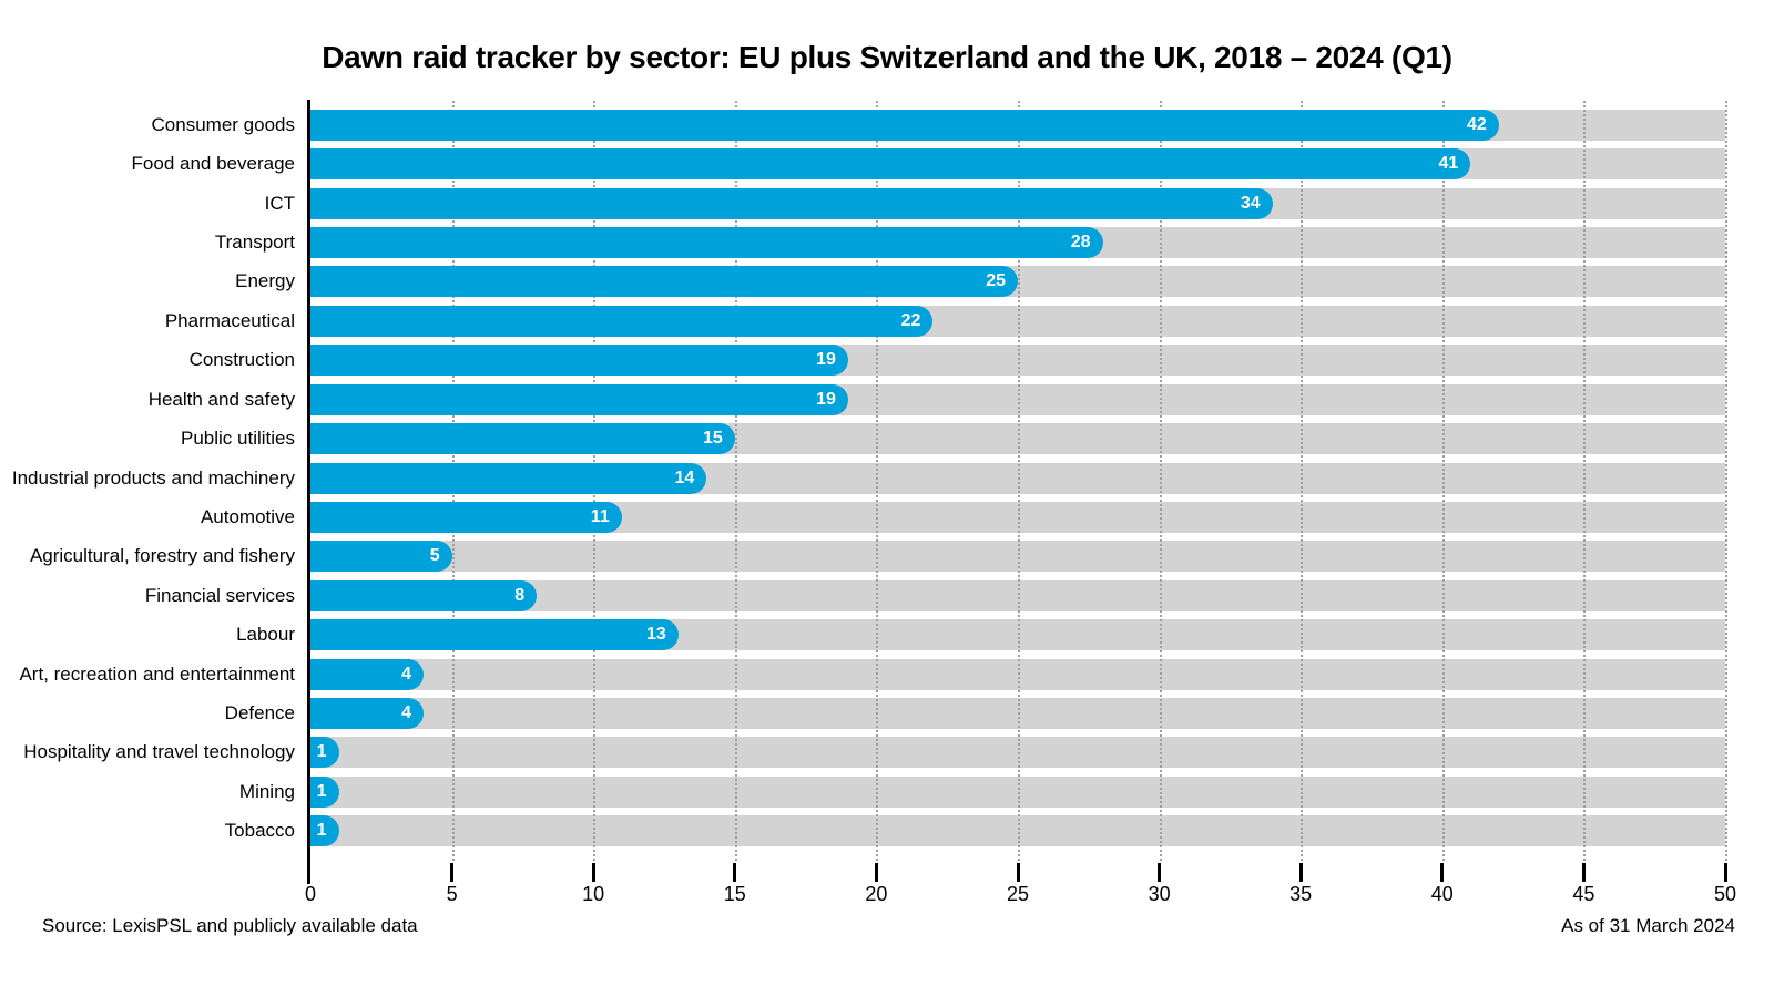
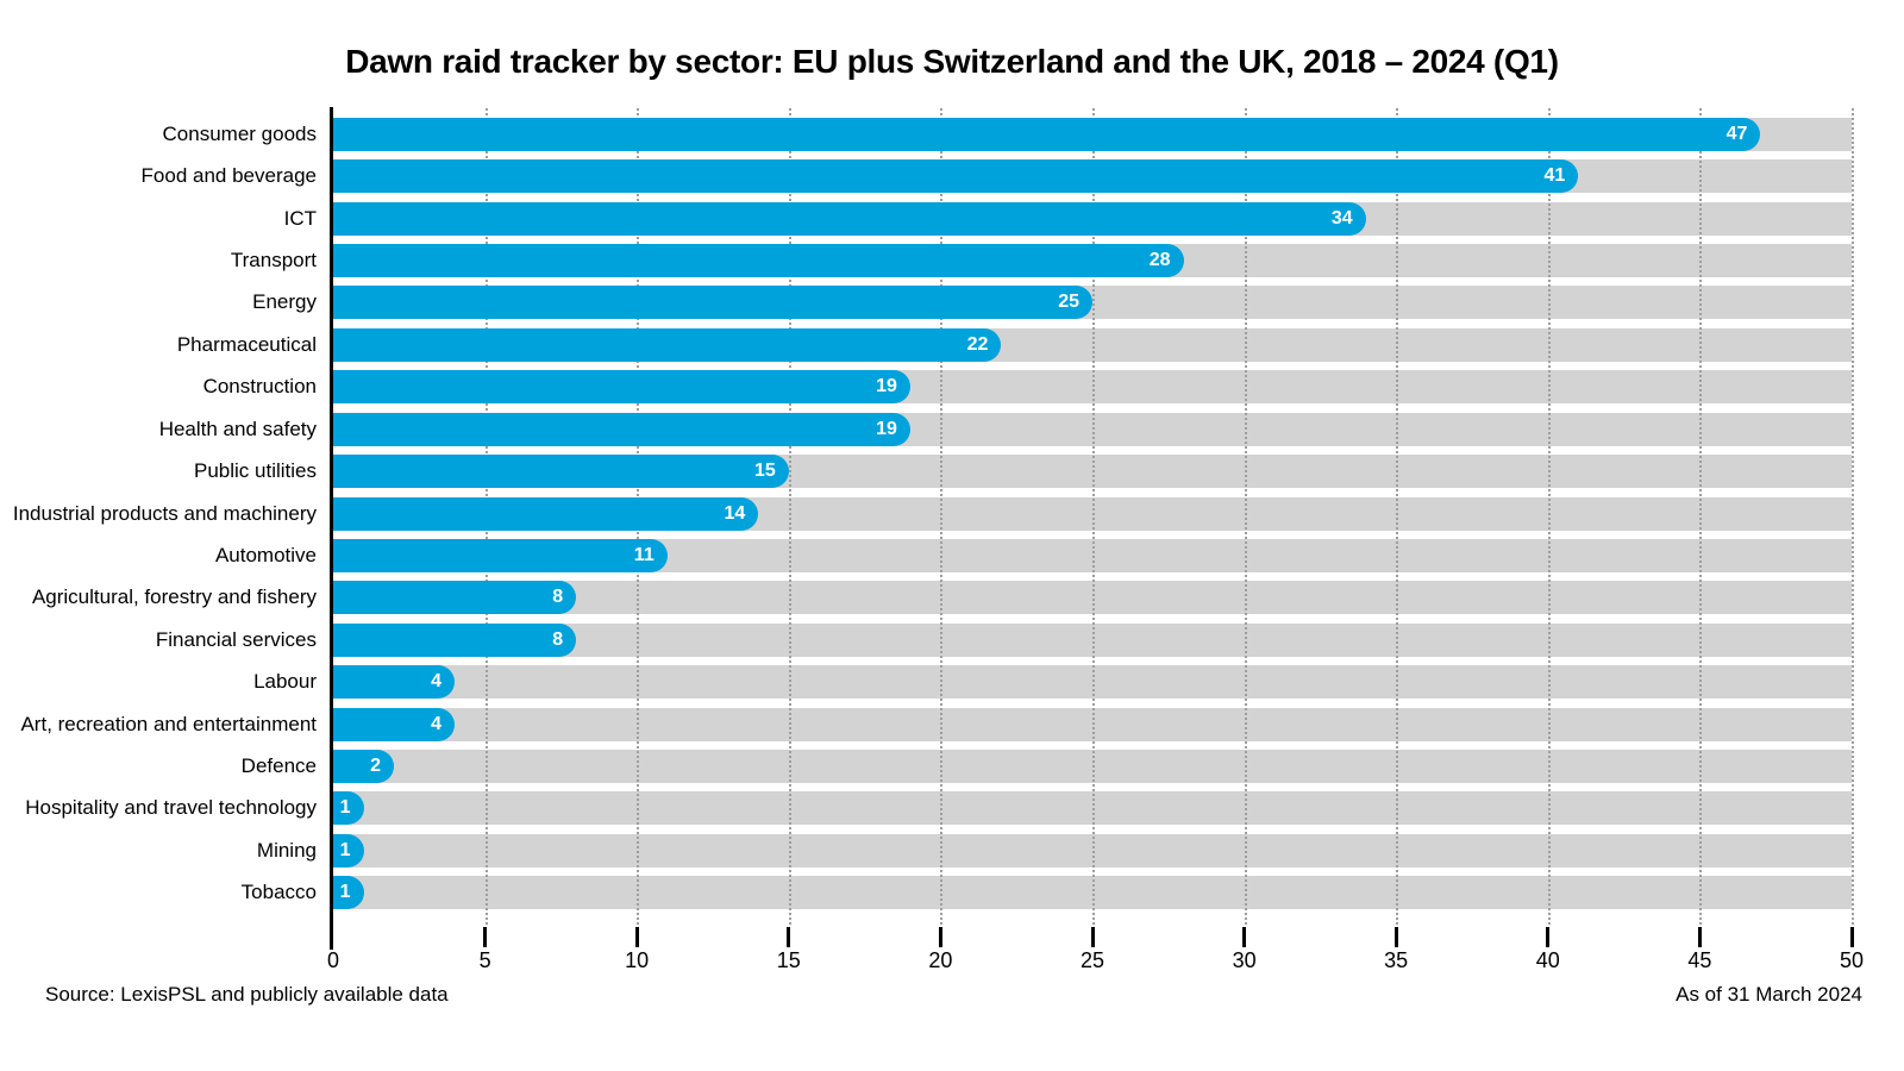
Consumer goods: 42 -> 47
Agricultural, forestry and fishery: 5 -> 8
Labour: 13 -> 4
Defence: 4 -> 2
